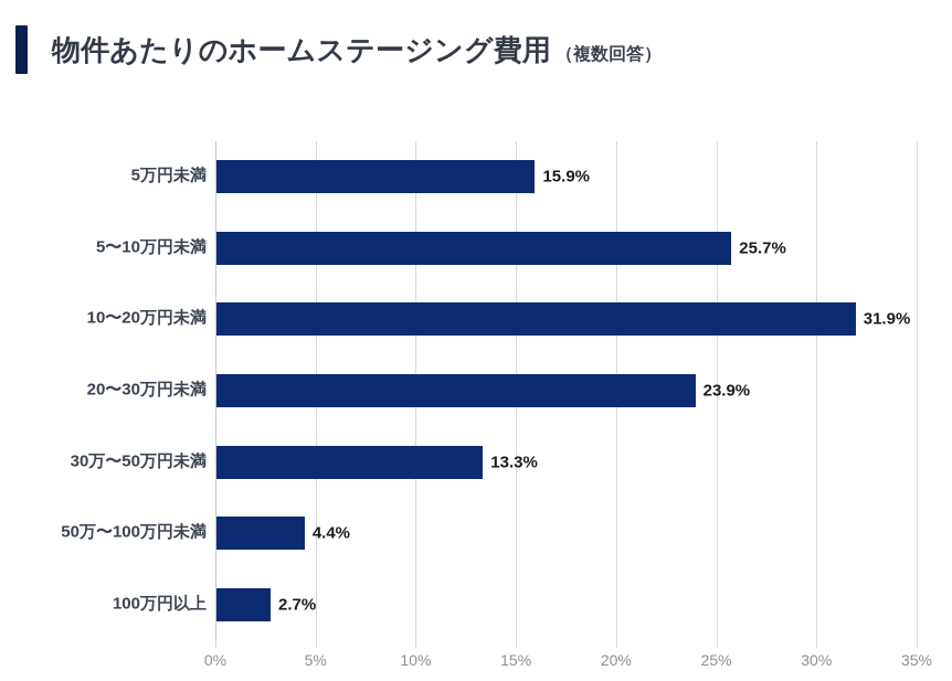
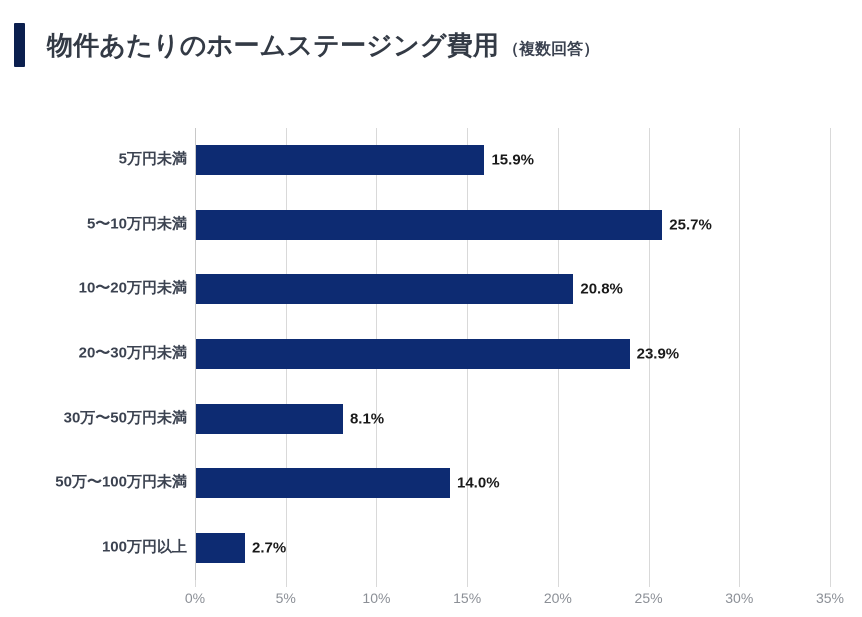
10〜20万円未満: 31.9% -> 20.8%
30万〜50万円未満: 13.3% -> 8.1%
50万〜100万円未満: 4.4% -> 14.0%
